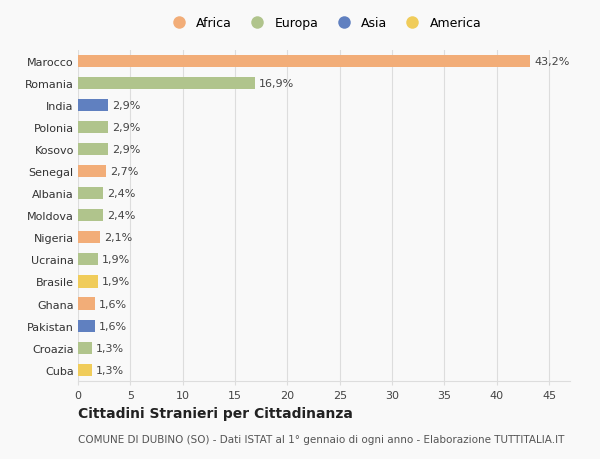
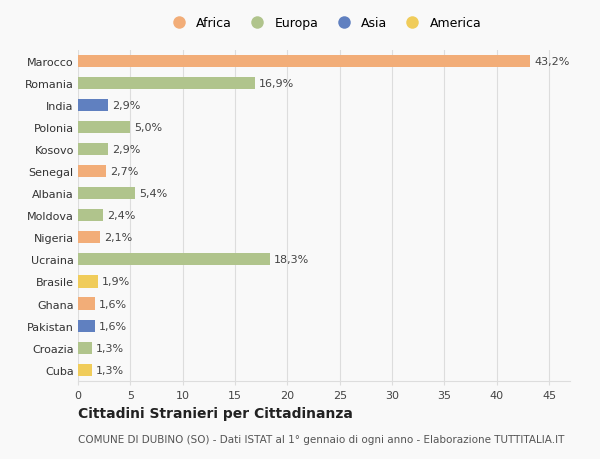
Polonia: 2,9% -> 5,0%
Albania: 2,4% -> 5,4%
Ucraina: 1,9% -> 18,3%
